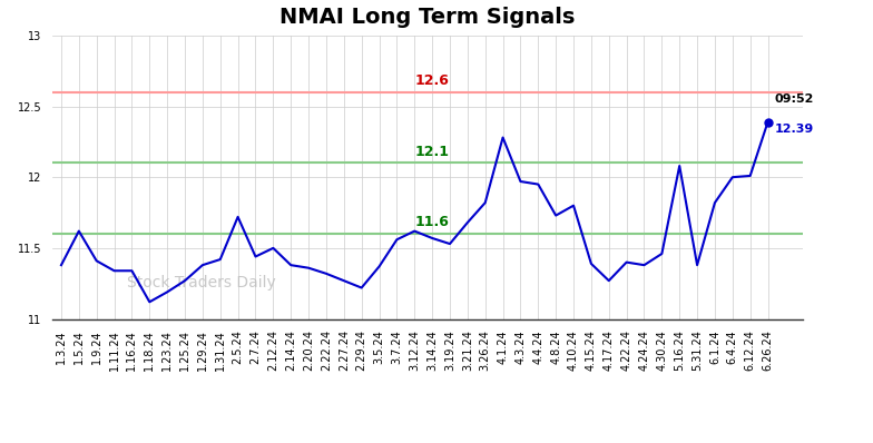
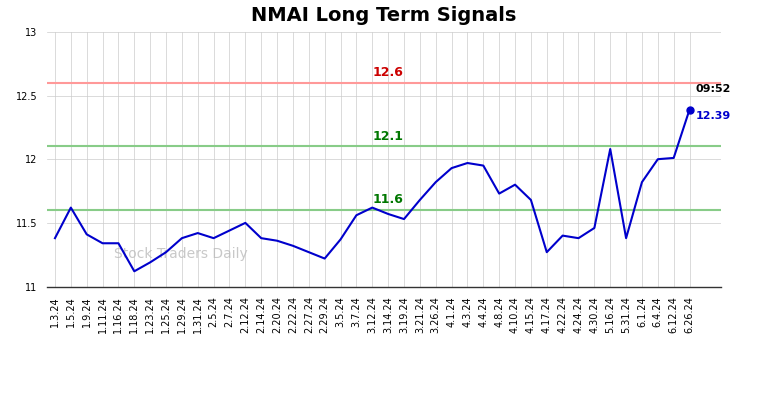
2.5.24: 11.72 -> 11.38
4.1.24: 12.28 -> 11.93
4.15.24: 11.39 -> 11.68
